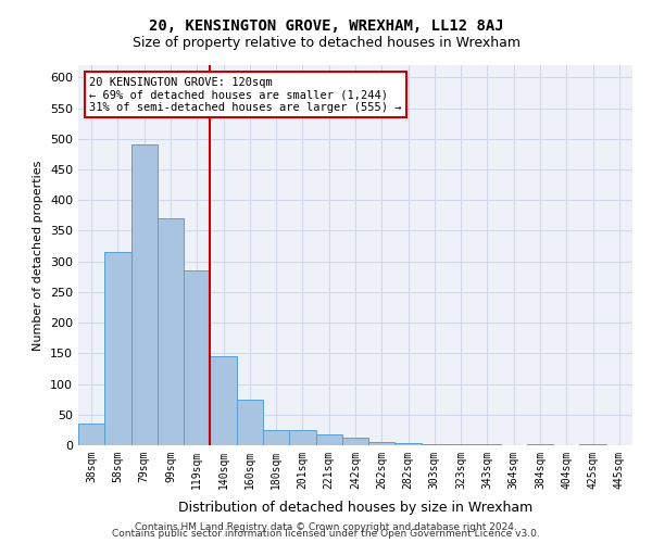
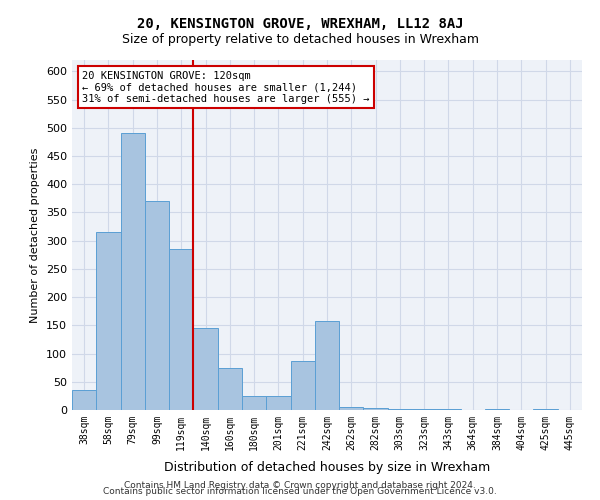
221sqm: 18 -> 86
242sqm: 12 -> 158
